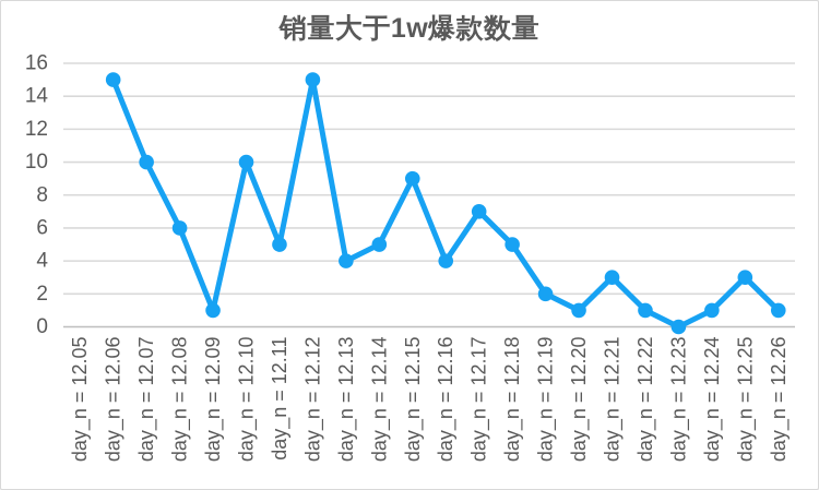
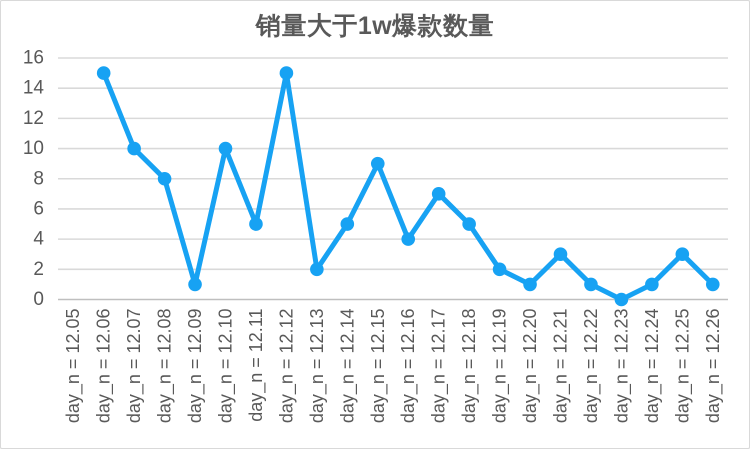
day_n = 12.08: 6 -> 8
day_n = 12.13: 4 -> 2
